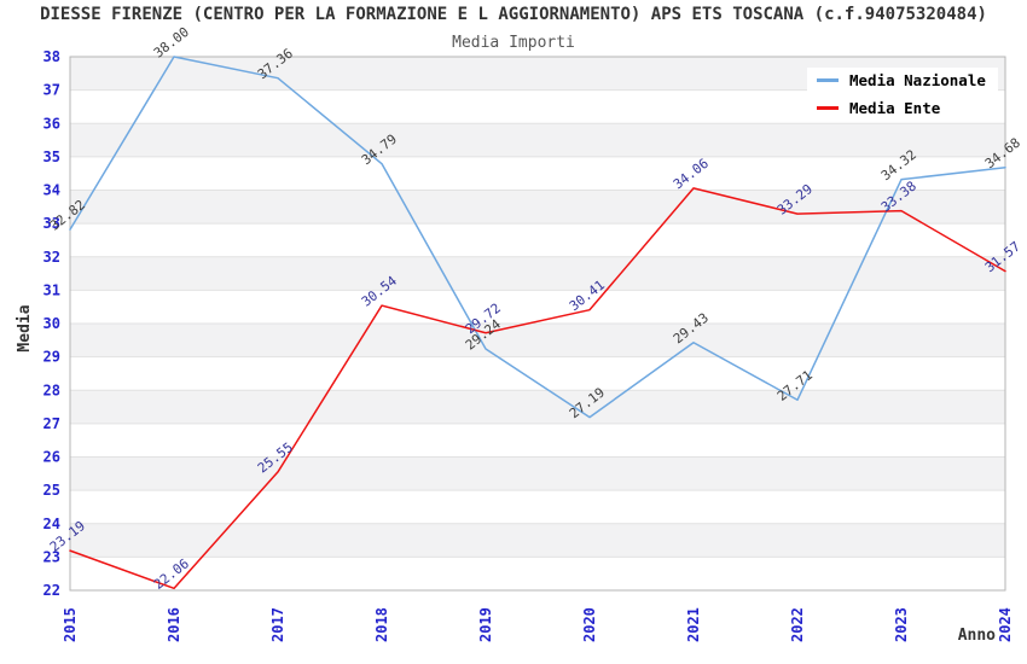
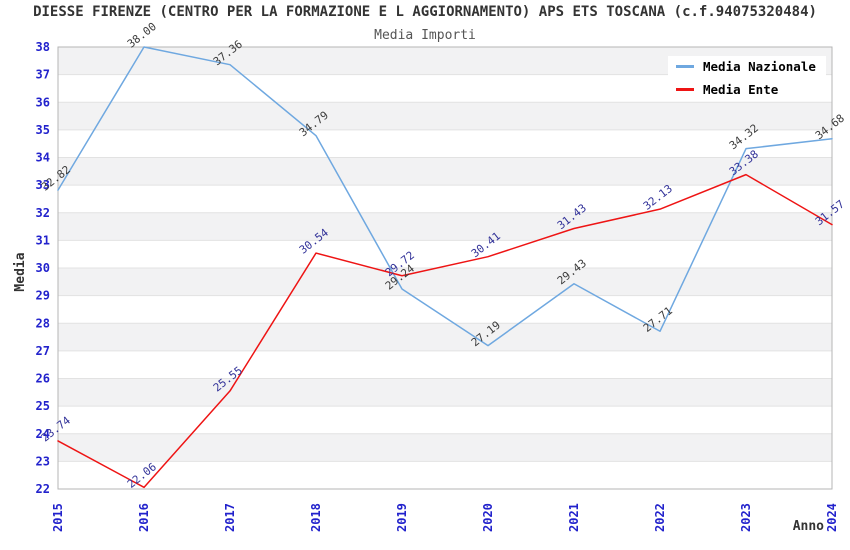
Media Ente/2015: 23.19 -> 23.74
Media Ente/2021: 34.06 -> 31.43
Media Ente/2022: 33.29 -> 32.13
